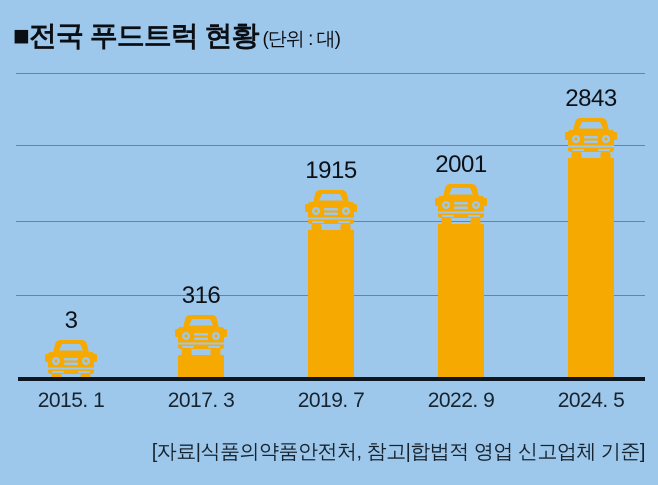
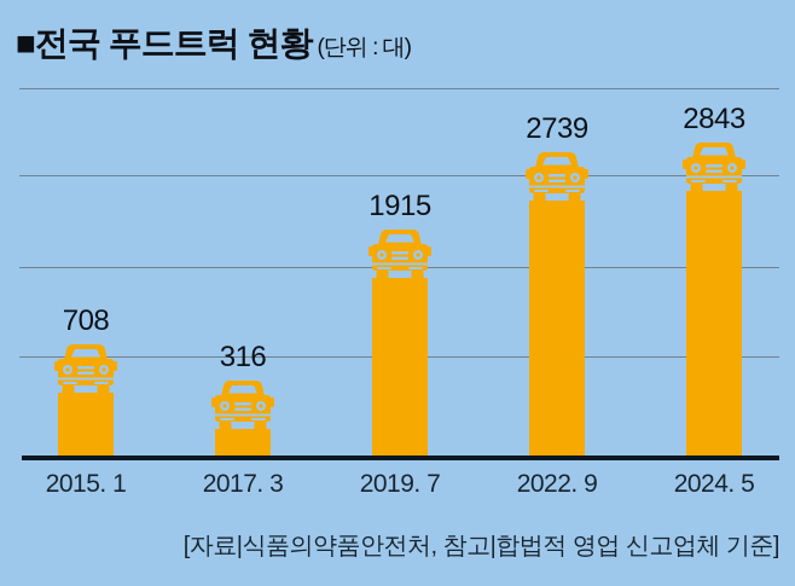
2015. 1: 3 -> 708
2022. 9: 2001 -> 2739
